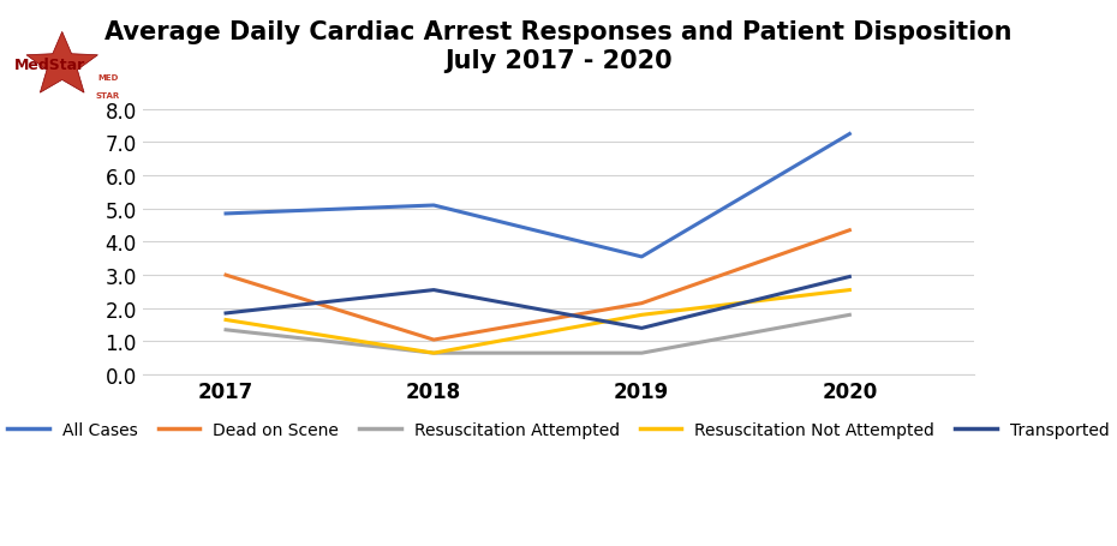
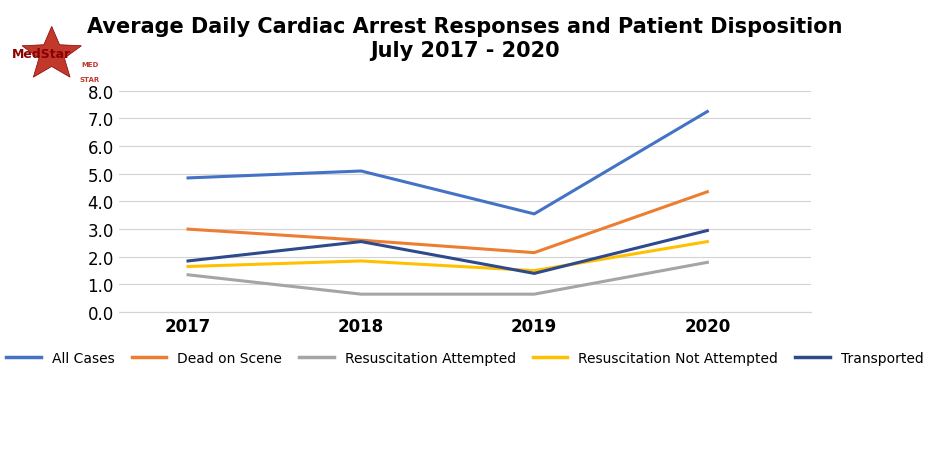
Dead on Scene/2018: 1.05 -> 2.60
Resuscitation Not Attempted/2018: 0.65 -> 1.85
Resuscitation Not Attempted/2019: 1.80 -> 1.50
